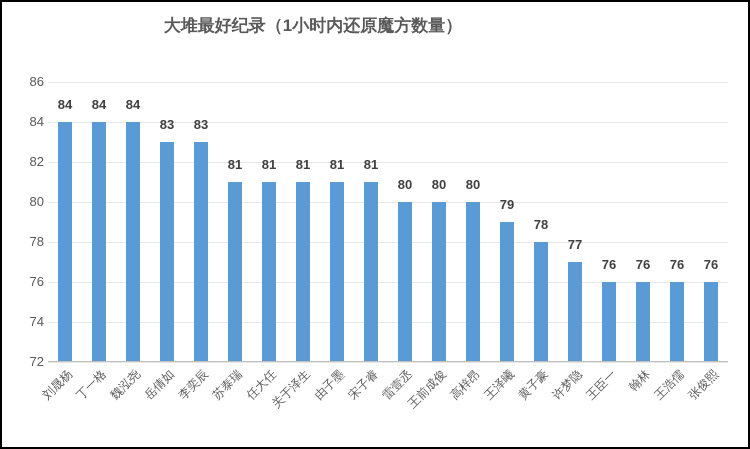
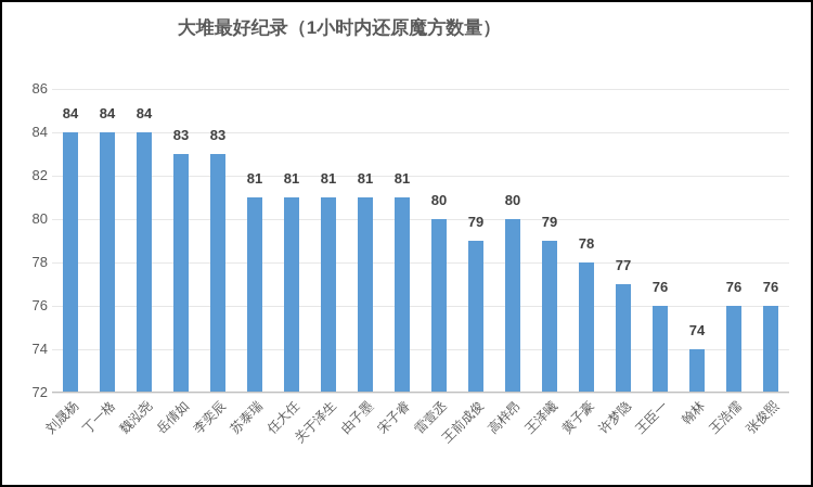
王前成俊: 80 -> 79
翰林: 76 -> 74
